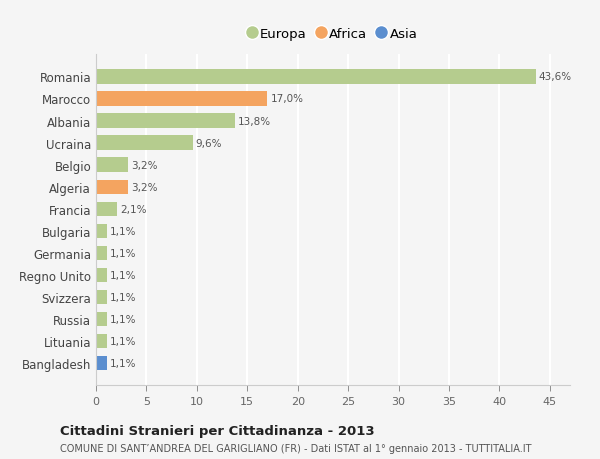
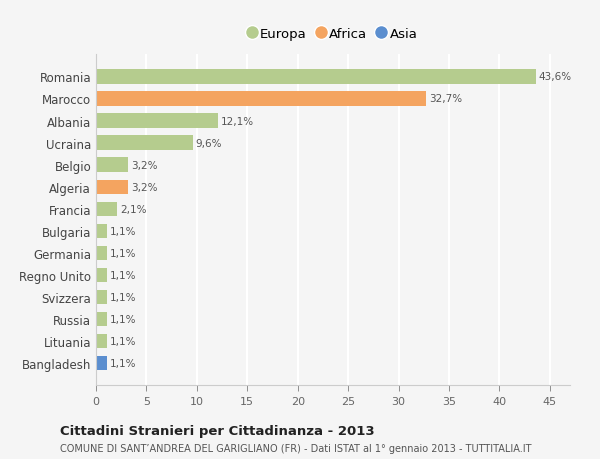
Marocco: 17,0% -> 32,7%
Albania: 13,8% -> 12,1%
